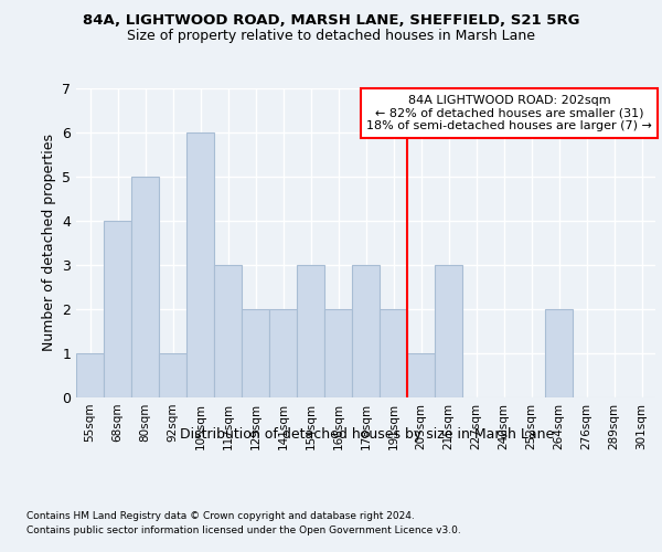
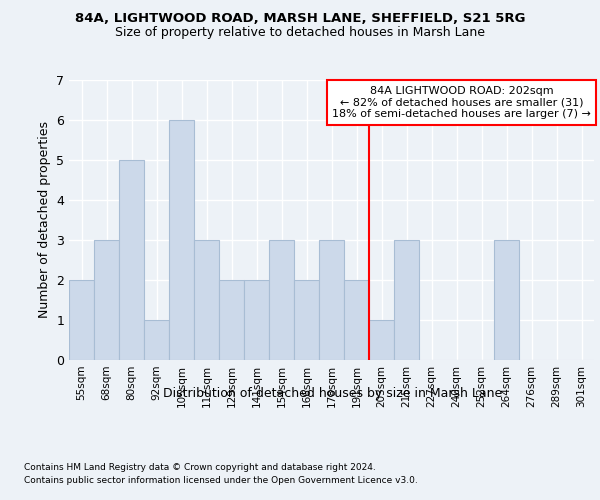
55sqm: 1 -> 2
68sqm: 4 -> 3
264sqm: 2 -> 3
